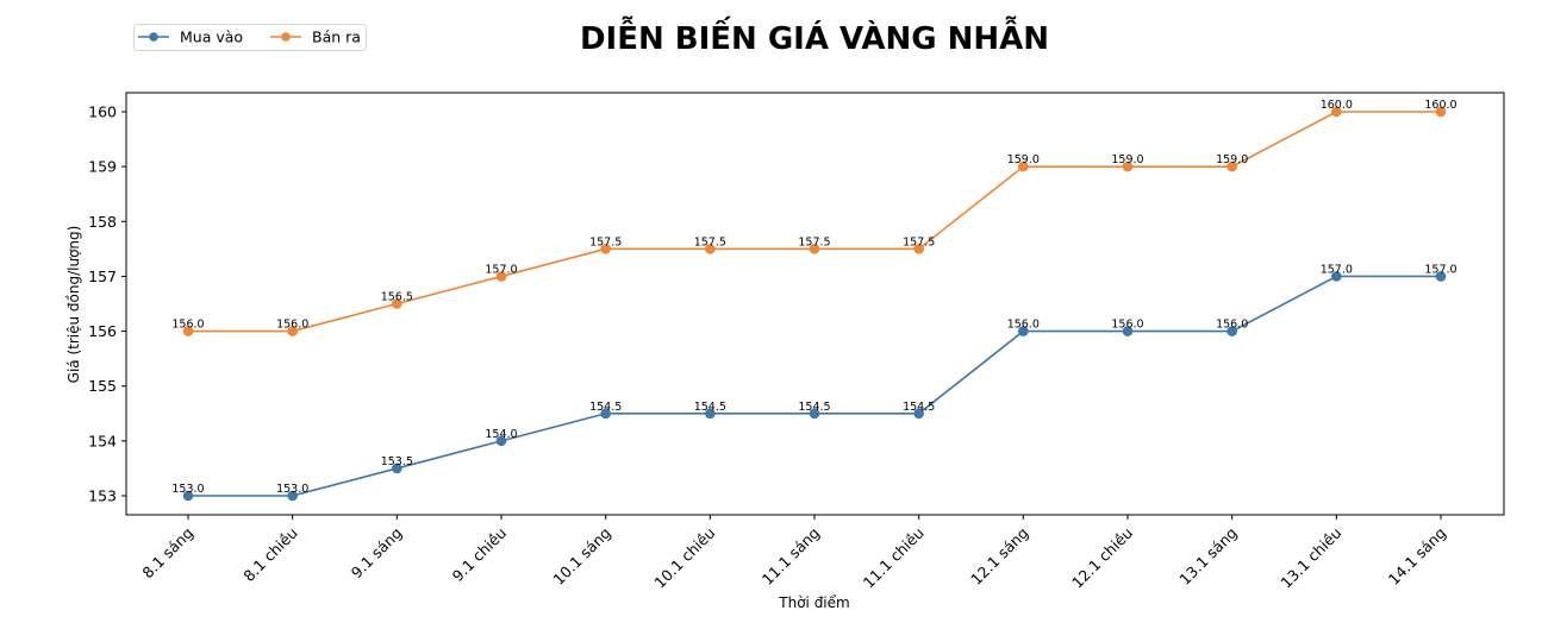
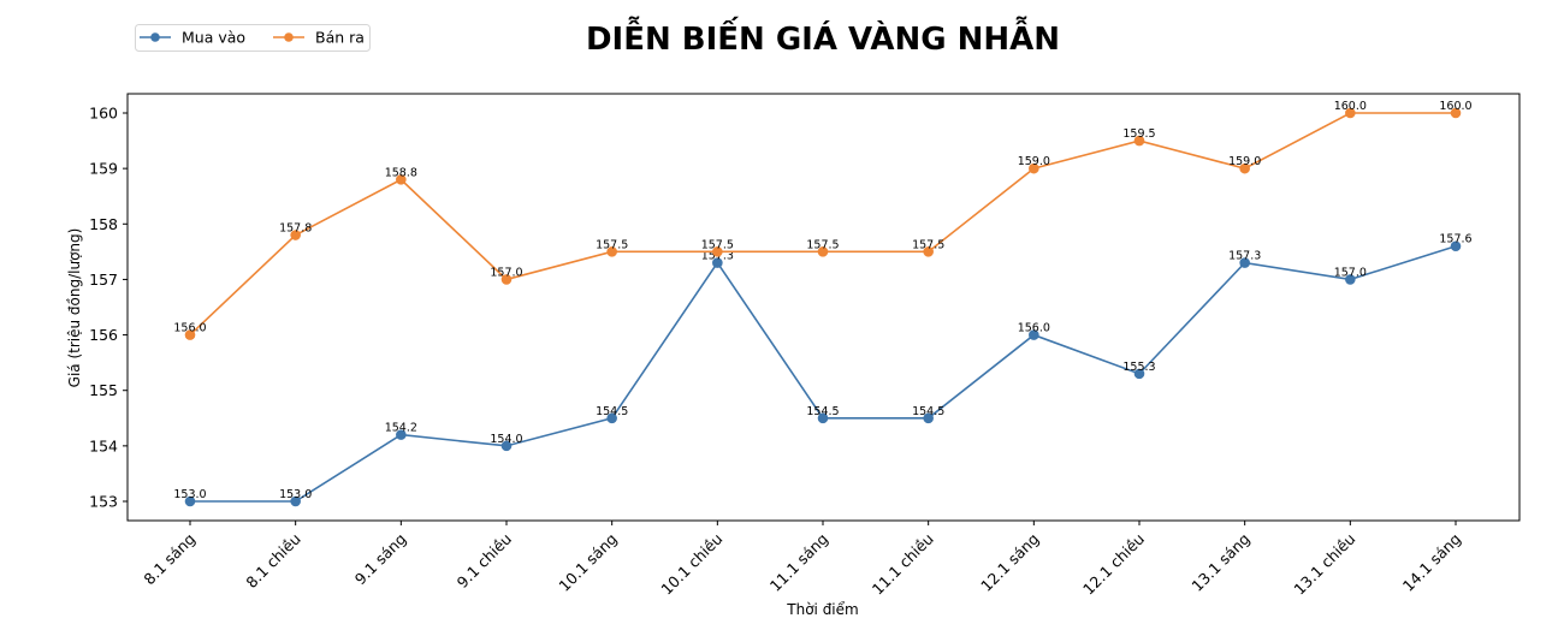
Bán ra/8.1 chiều: 156.0 -> 157.8
Mua vào/9.1 sáng: 153.5 -> 154.2
Bán ra/9.1 sáng: 156.5 -> 158.8
Mua vào/10.1 chiều: 154.5 -> 157.3
Mua vào/12.1 chiều: 156.0 -> 155.3
Bán ra/12.1 chiều: 159.0 -> 159.5
Mua vào/13.1 sáng: 156.0 -> 157.3
Mua vào/14.1 sáng: 157.0 -> 157.6
